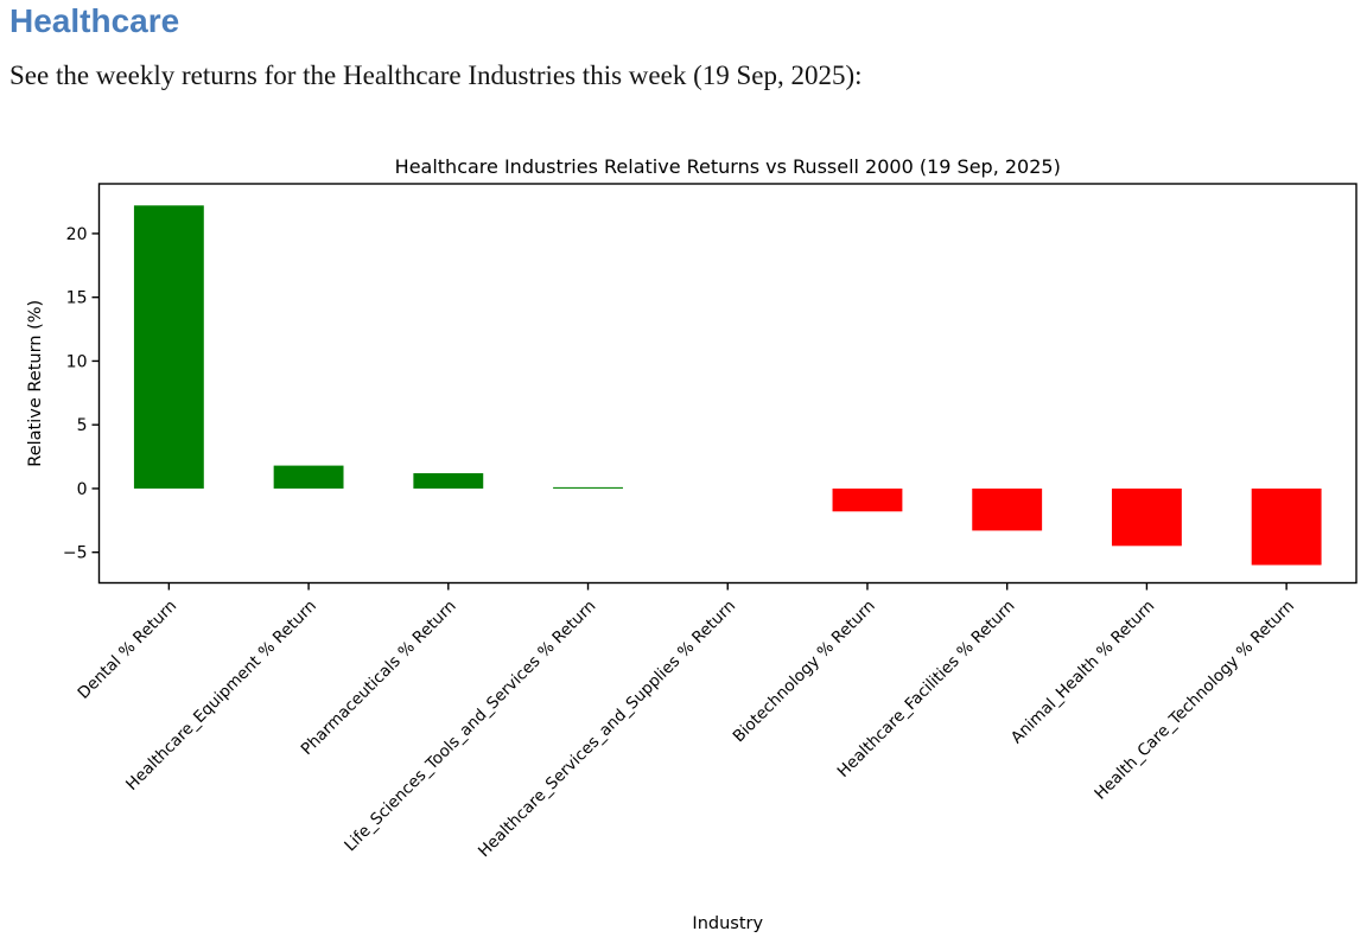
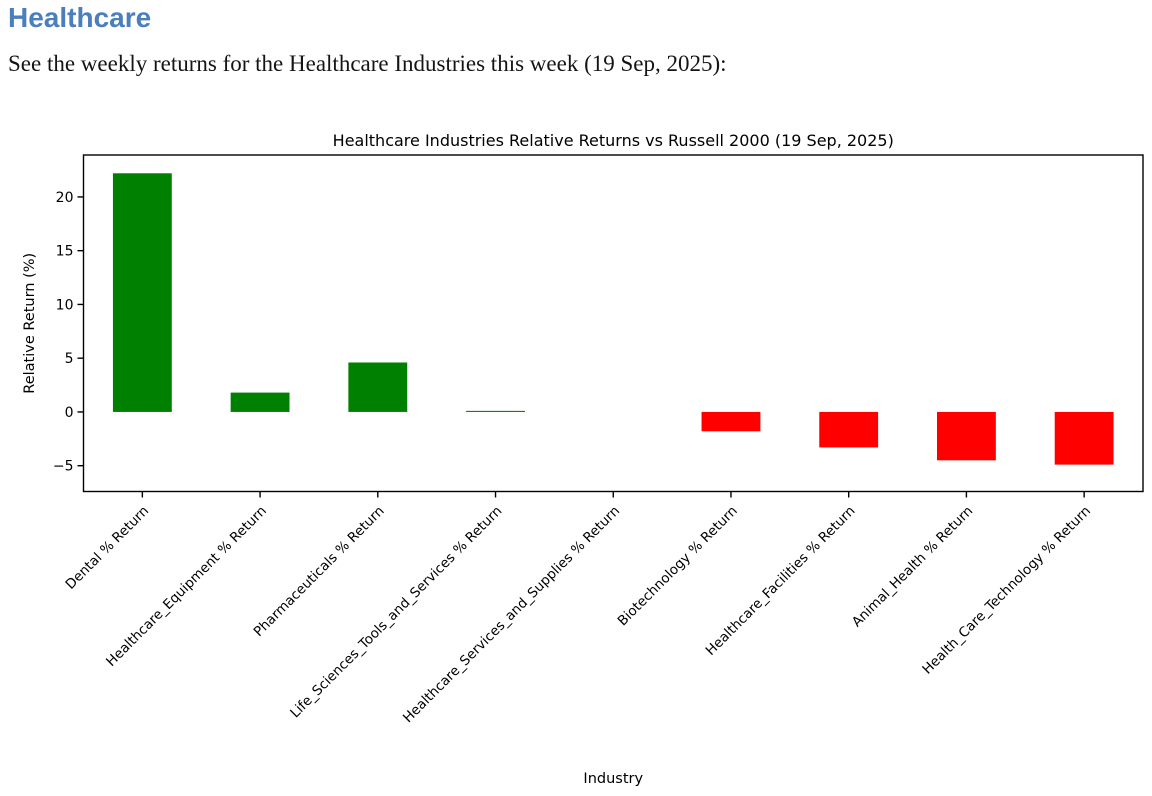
Pharmaceuticals % Return: 1.2 -> 4.6
Health_Care_Technology % Return: -6.0 -> -4.9
